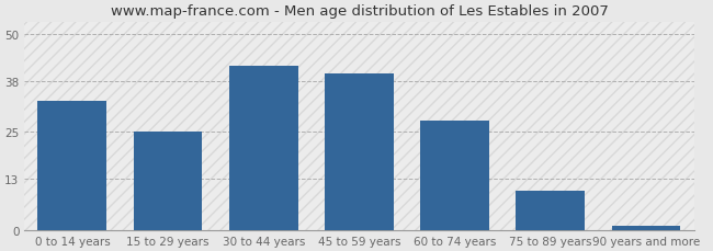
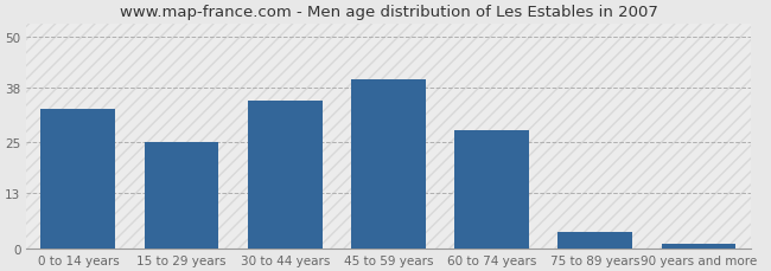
30 to 44 years: 42 -> 35
75 to 89 years: 10 -> 4
